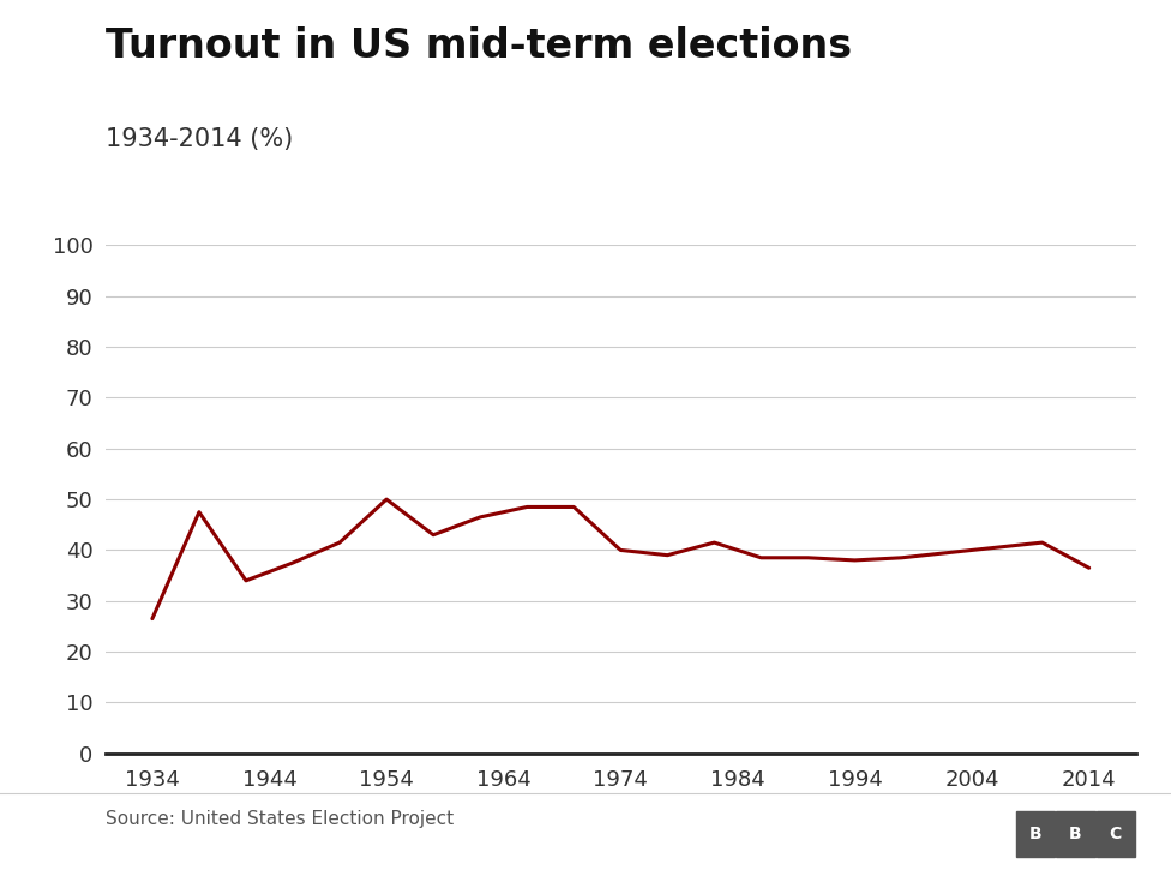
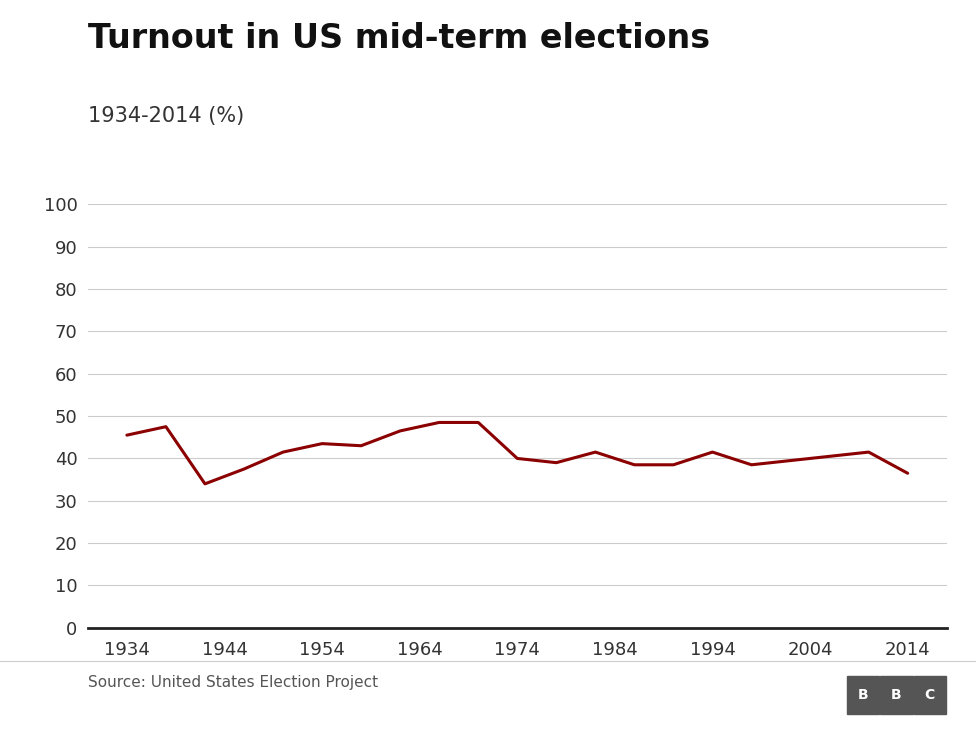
1934: 26.5 -> 45.5
1954: 50.0 -> 43.5
1994: 38.0 -> 41.5
